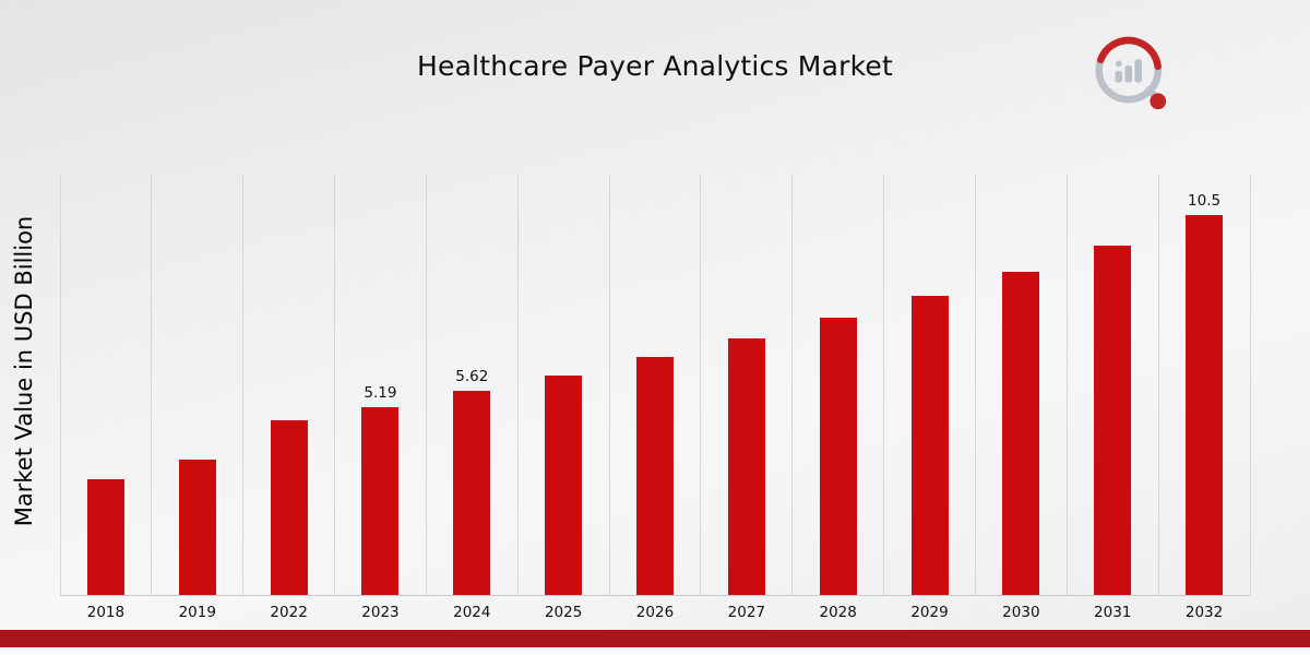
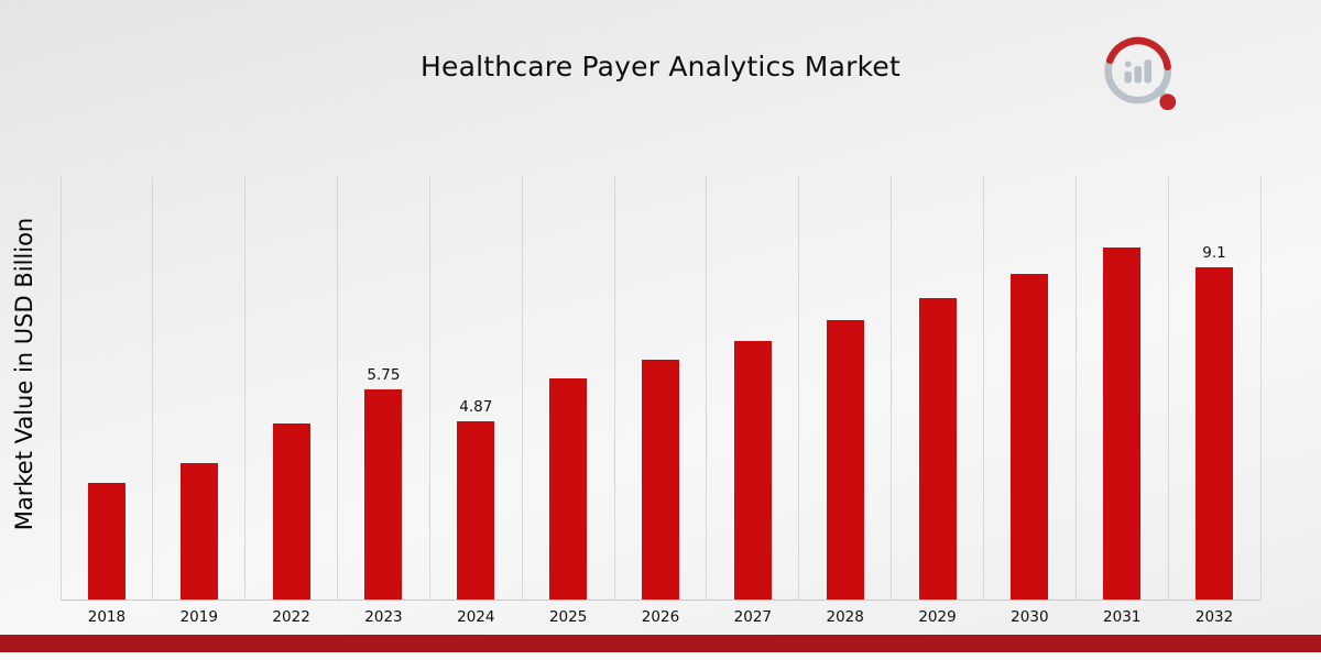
2023: 5.19 -> 5.75
2024: 5.62 -> 4.87
2032: 10.5 -> 9.1
